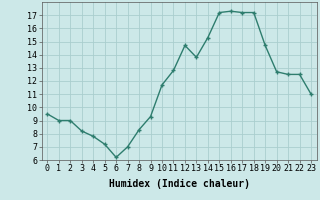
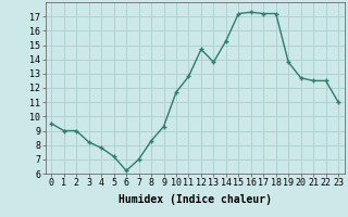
19: 14.7 -> 13.8
